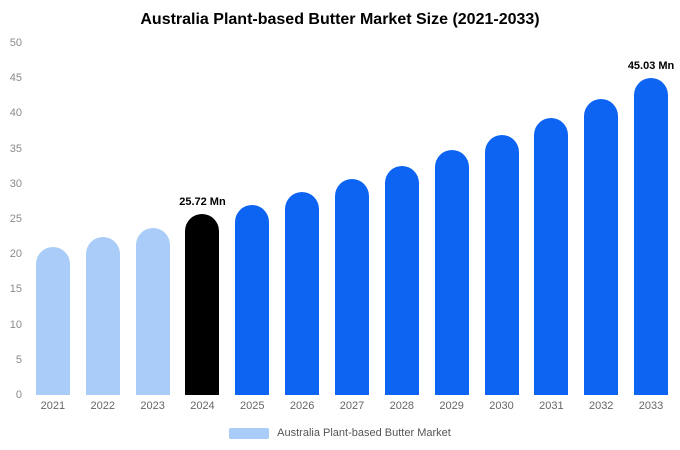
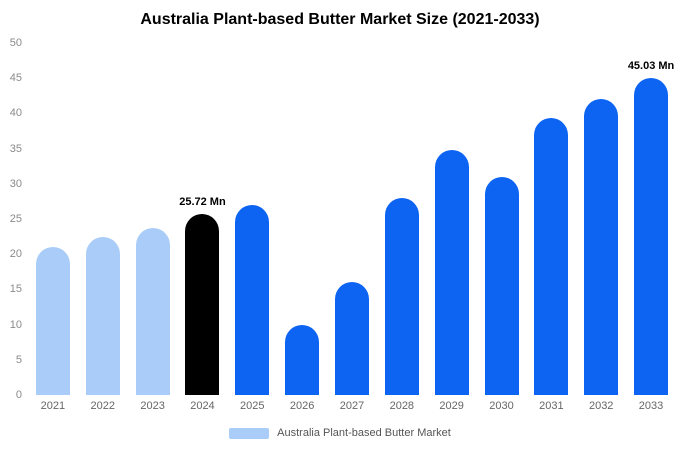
2026: 29 -> 10
2027: 31 -> 16
2028: 33 -> 28
2030: 37 -> 31
